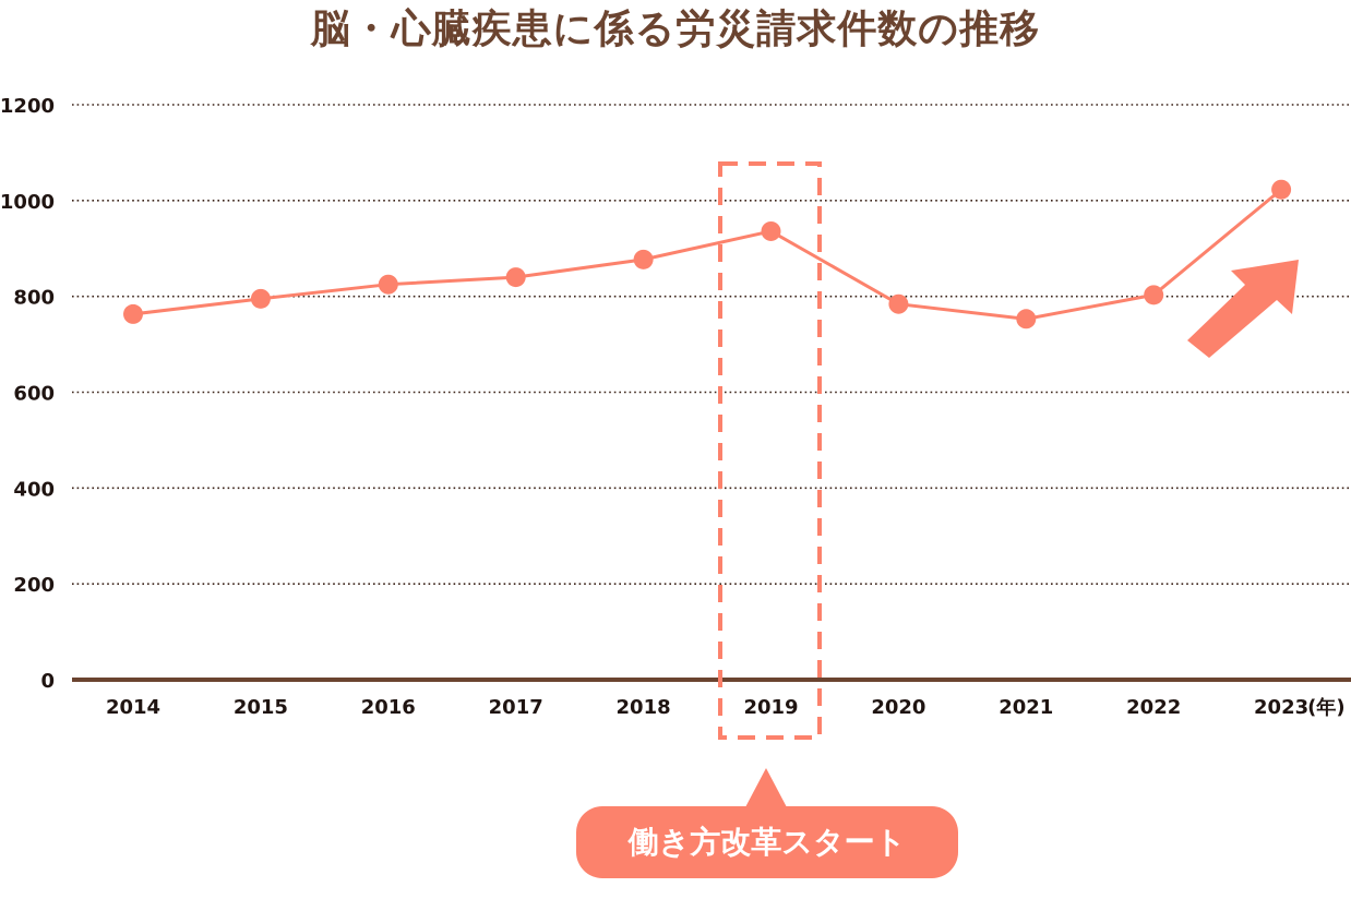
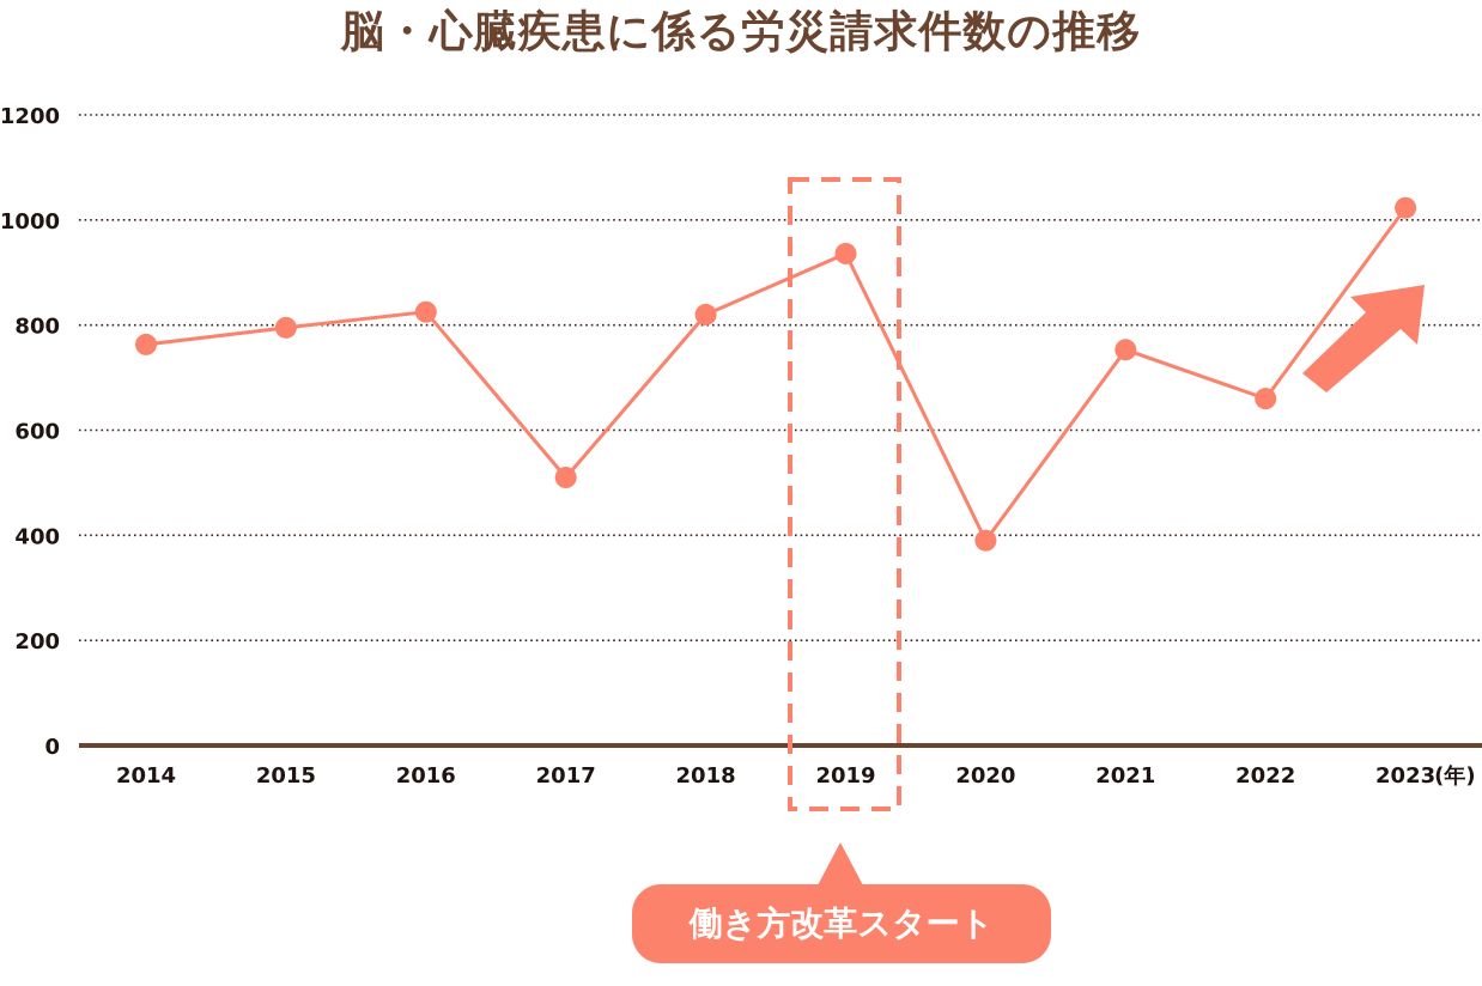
2017: 840 -> 510
2018: 880 -> 820
2020: 780 -> 390
2022: 800 -> 660
